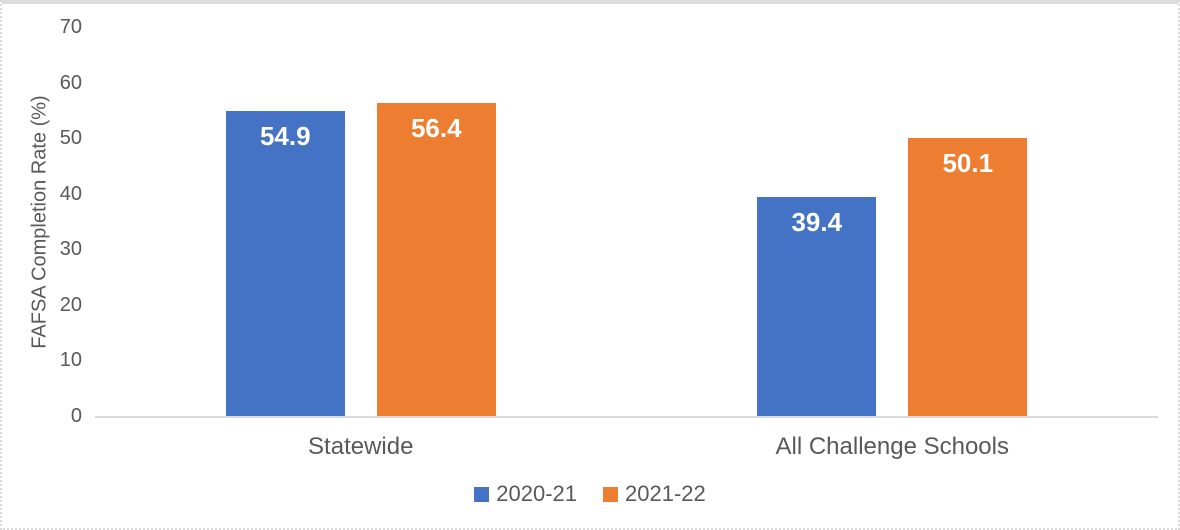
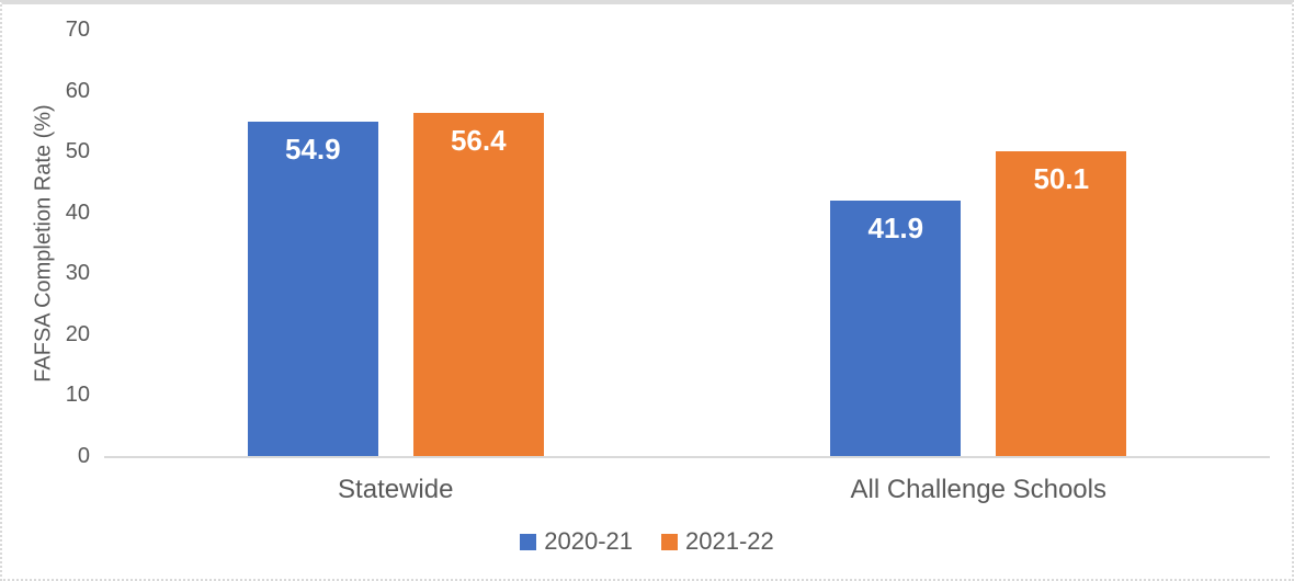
2020-21/All Challenge Schools: 39.4 -> 41.9
